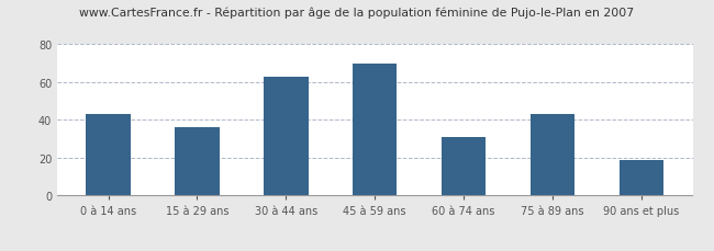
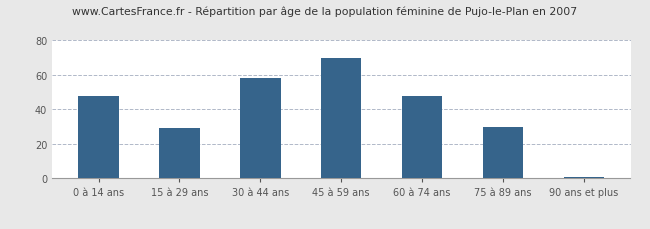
0 à 14 ans: 43 -> 48
15 à 29 ans: 36 -> 29
30 à 44 ans: 63 -> 58
60 à 74 ans: 31 -> 48
75 à 89 ans: 43 -> 30
90 ans et plus: 19 -> 1
